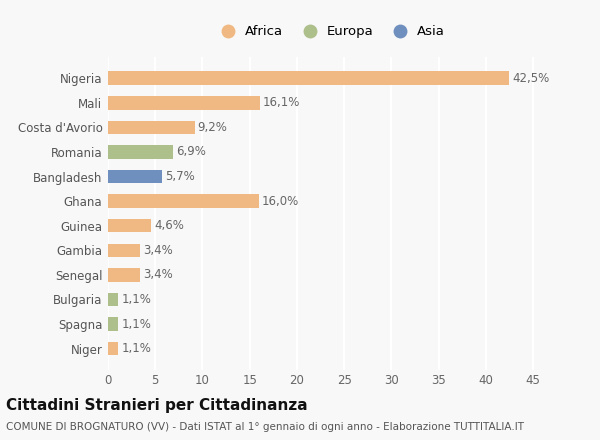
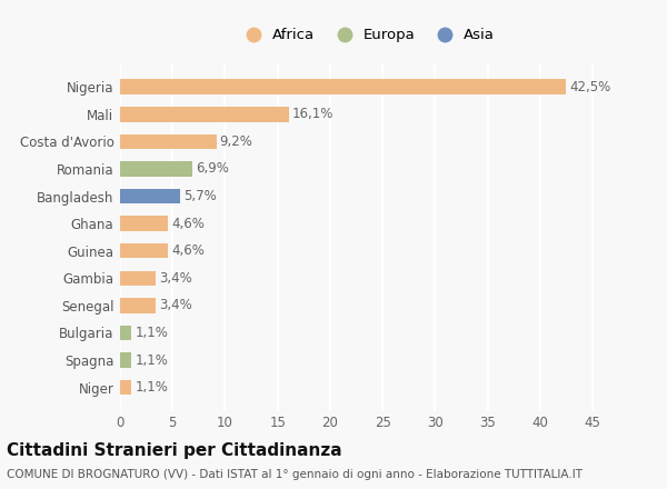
Ghana: 16,0% -> 4,6%
